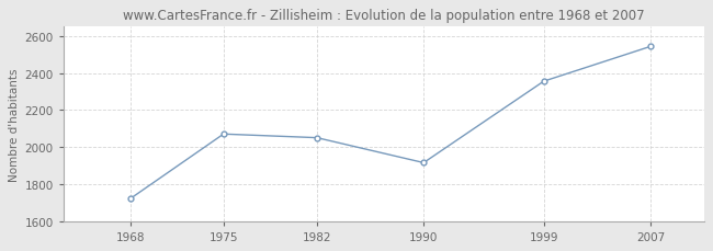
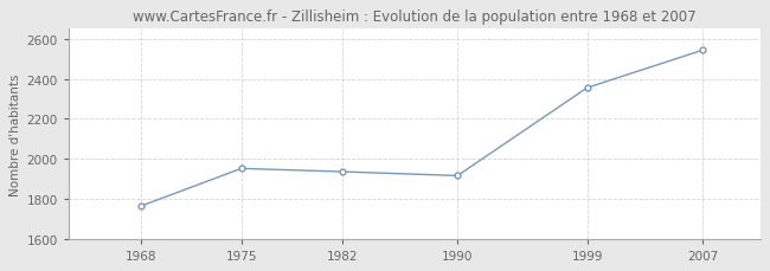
1968: 1720 -> 1760
1975: 2070 -> 1950
1982: 2050 -> 1940
